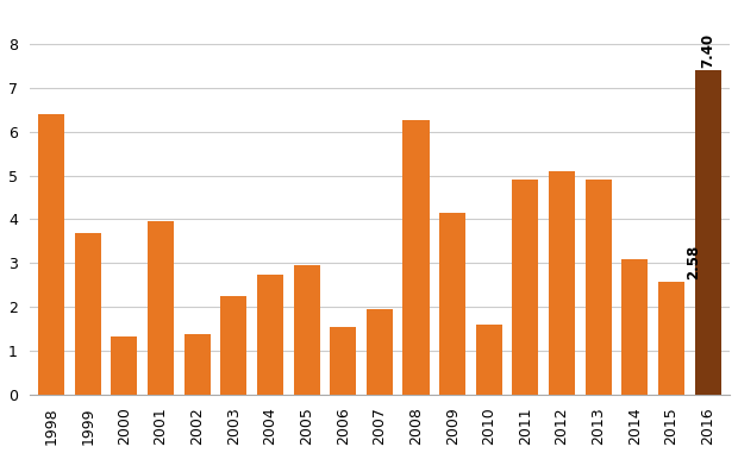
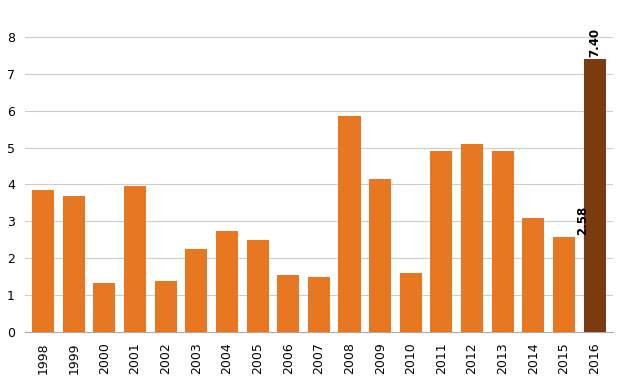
1998: 6.40 -> 3.85
2005: 2.95 -> 2.50
2007: 1.95 -> 1.50
2008: 6.25 -> 5.85
